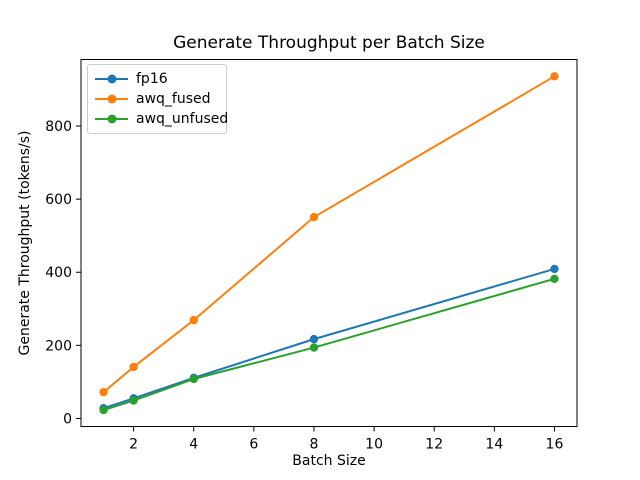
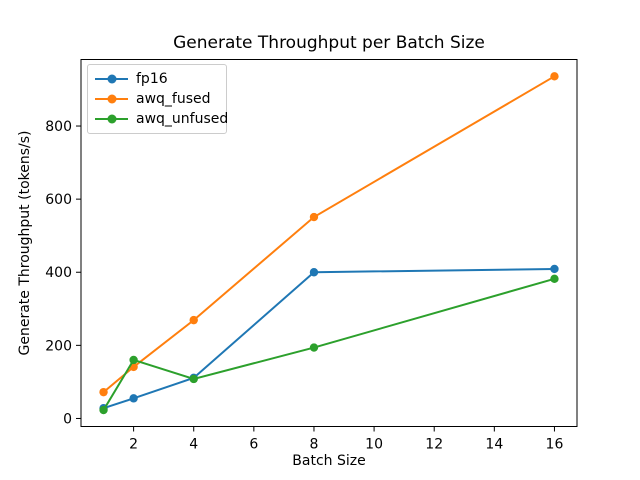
awq_unfused/2: 50 -> 160
fp16/8: 220 -> 400
